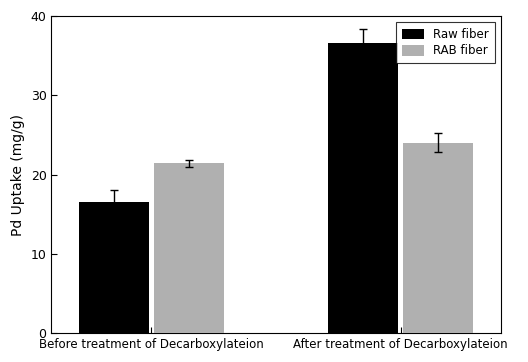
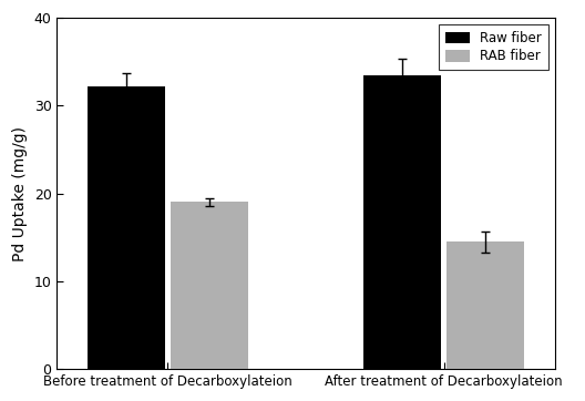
Raw fiber/Before treatment of Decarboxylateion: 16.6 -> 32.2
RAB fiber/Before treatment of Decarboxylateion: 21.4 -> 19.0
Raw fiber/After treatment of Decarboxylateion: 36.6 -> 33.5
RAB fiber/After treatment of Decarboxylateion: 24.0 -> 14.5
